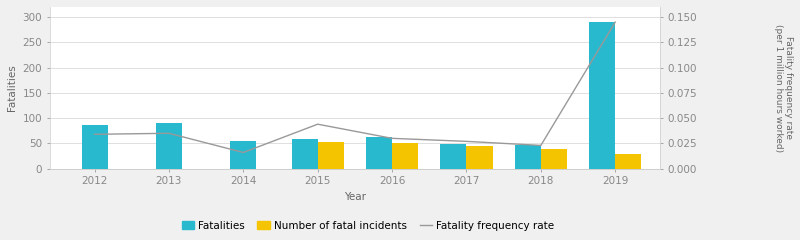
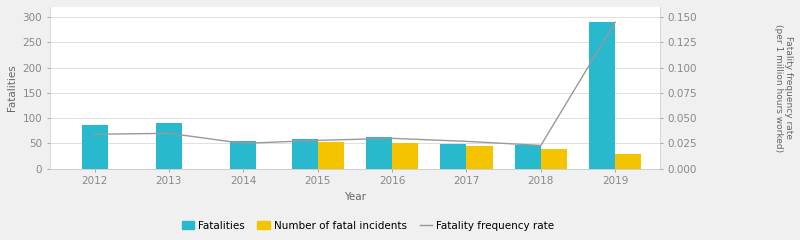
Fatality frequency rate/2014: 0.016 -> 0.025
Fatality frequency rate/2015: 0.044 -> 0.028
